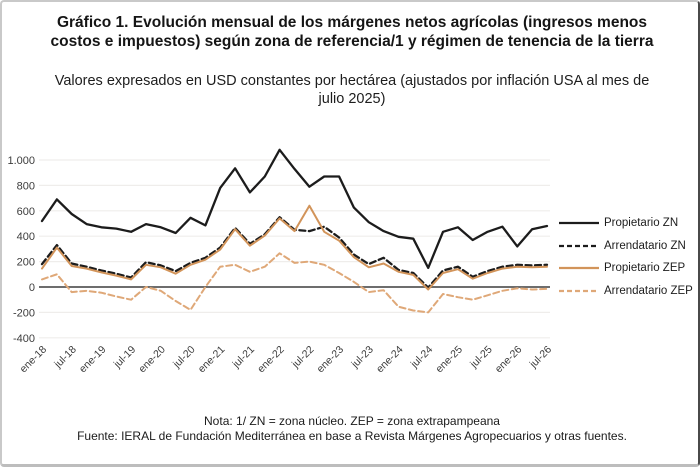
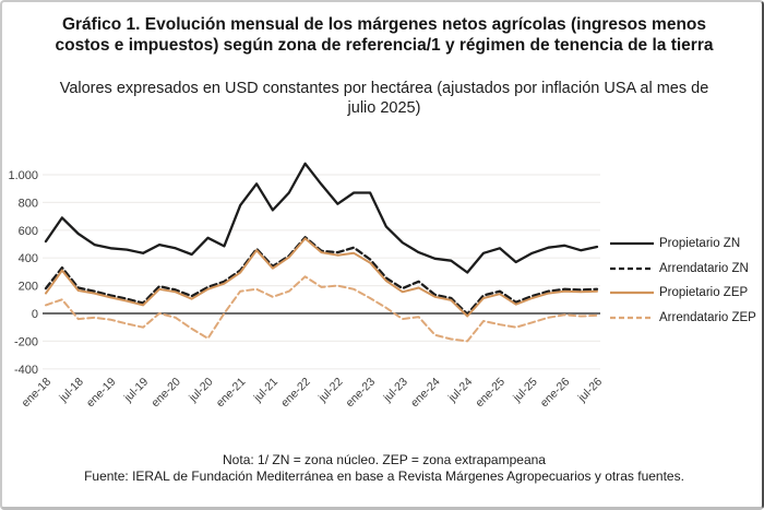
Propietario ZEP/jul-22: 640 -> 420
Propietario ZN/jul-24: 150 -> 300
Propietario ZN/ene-26: 320 -> 490
